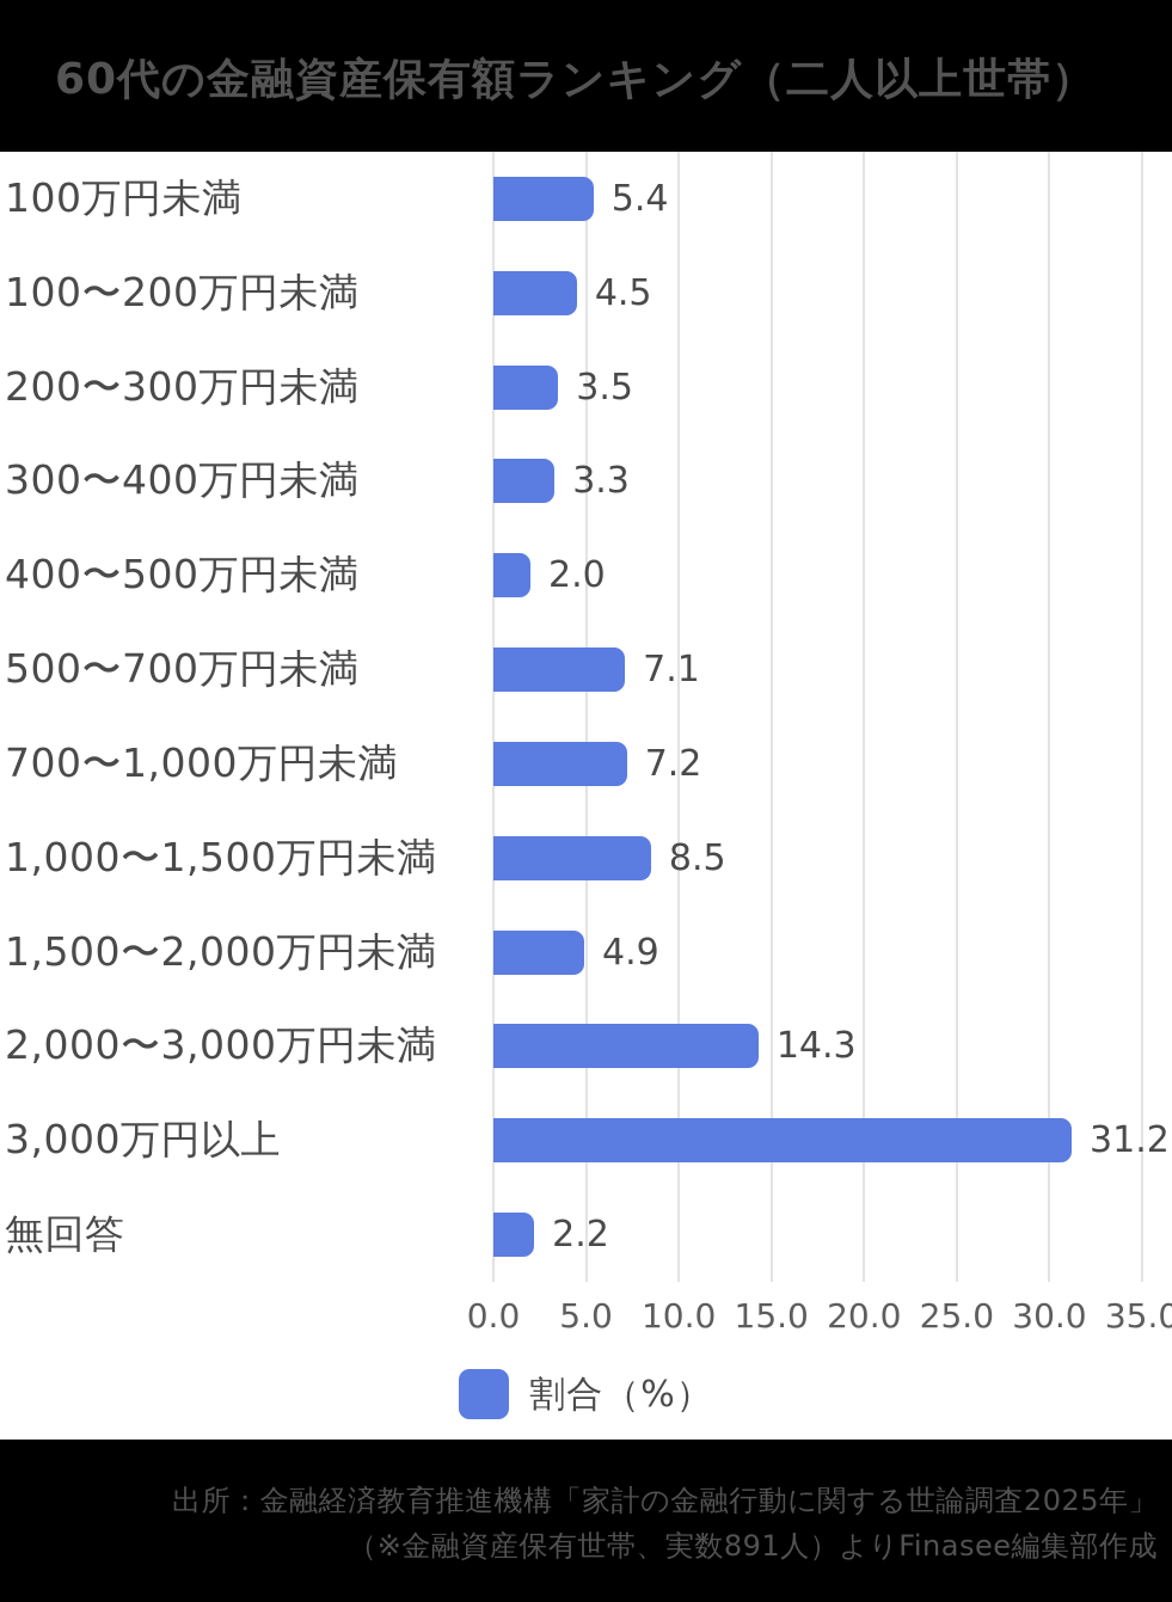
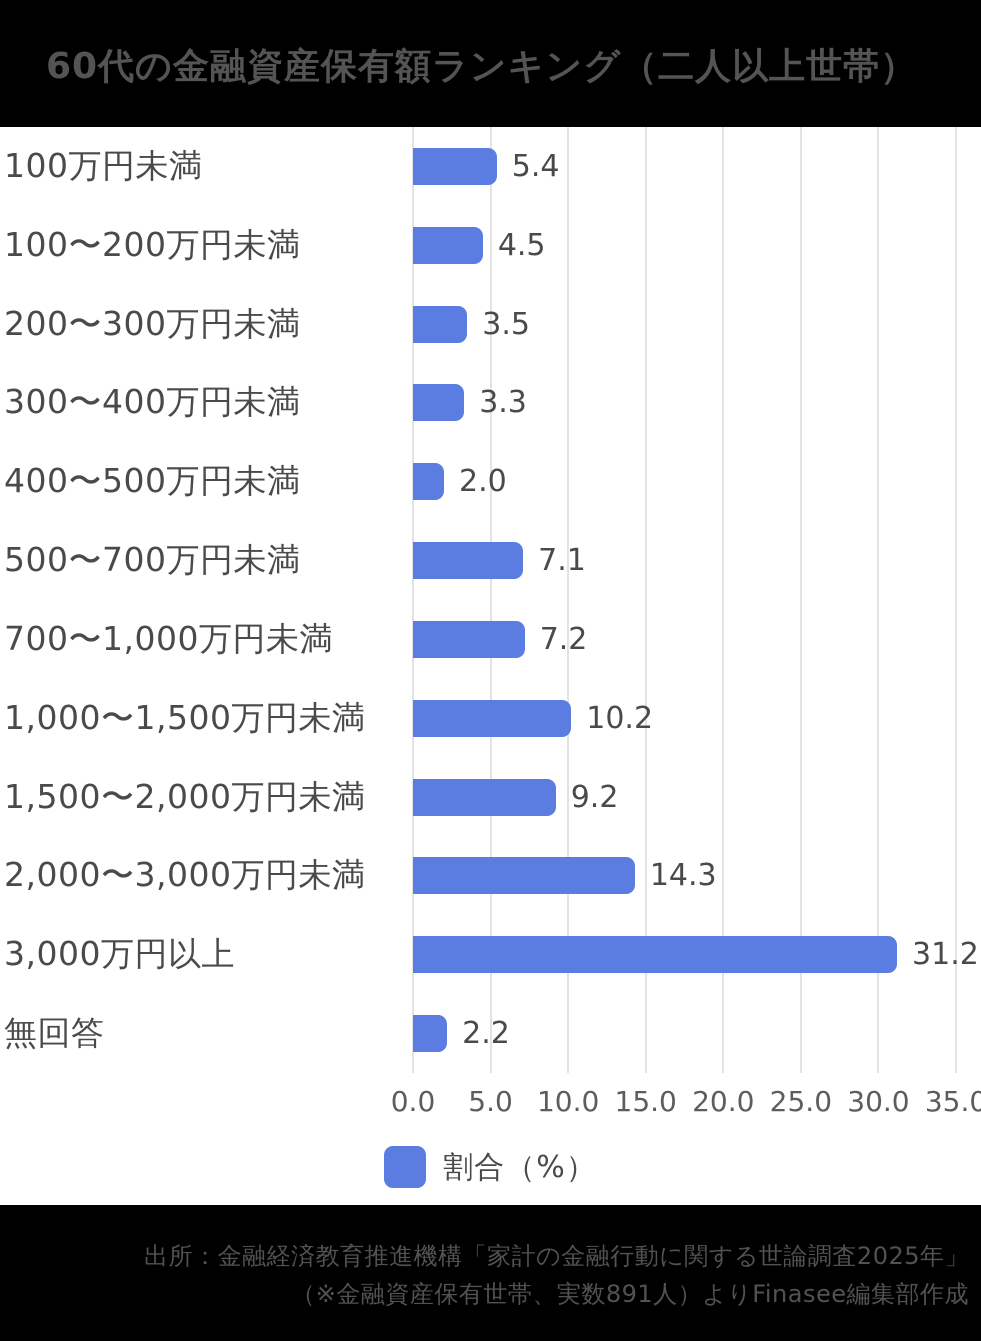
1,000〜1,500万円未満: 8.5 -> 10.2
1,500〜2,000万円未満: 4.9 -> 9.2
